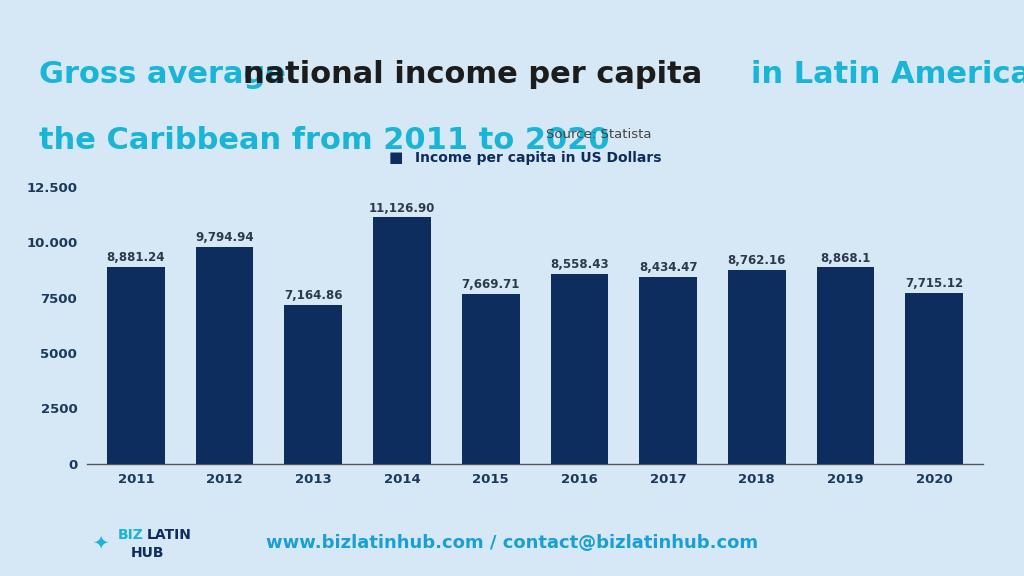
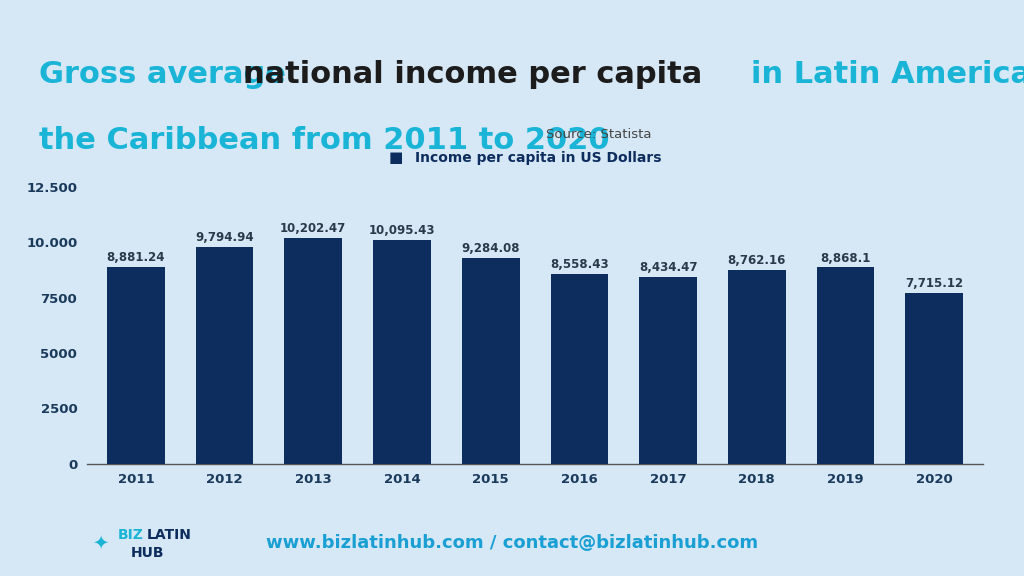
2013: 7,164.86 -> 10,202.47
2014: 11,126.90 -> 10,095.43
2015: 7,669.71 -> 9,284.08
